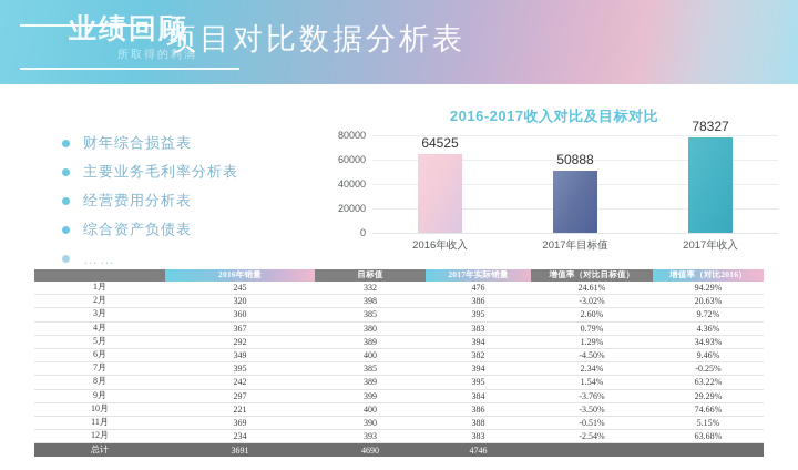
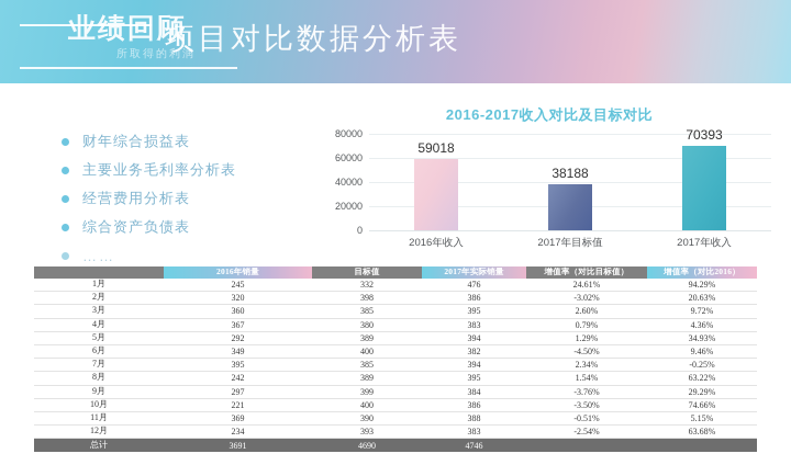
2016年收入: 64525 -> 59018
2017年目标值: 50888 -> 38188
2017年收入: 78327 -> 70393
